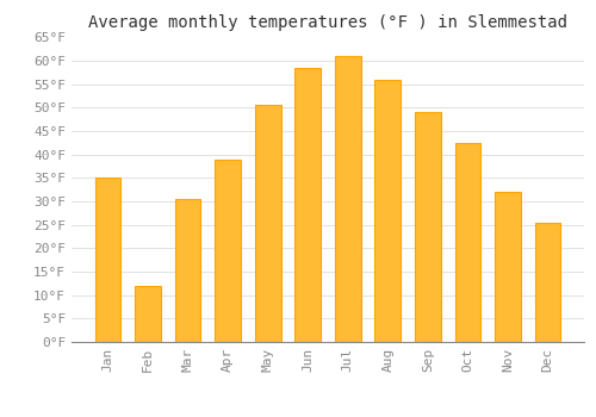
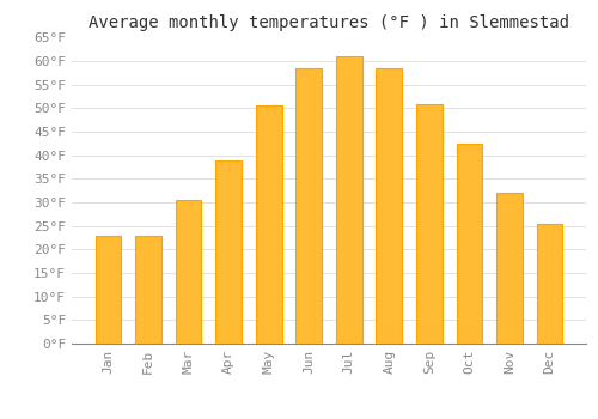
Jan: 35.0°F -> 23.0°F
Feb: 12.0°F -> 23.0°F
Aug: 56.0°F -> 58.5°F
Sep: 49.0°F -> 51.0°F
